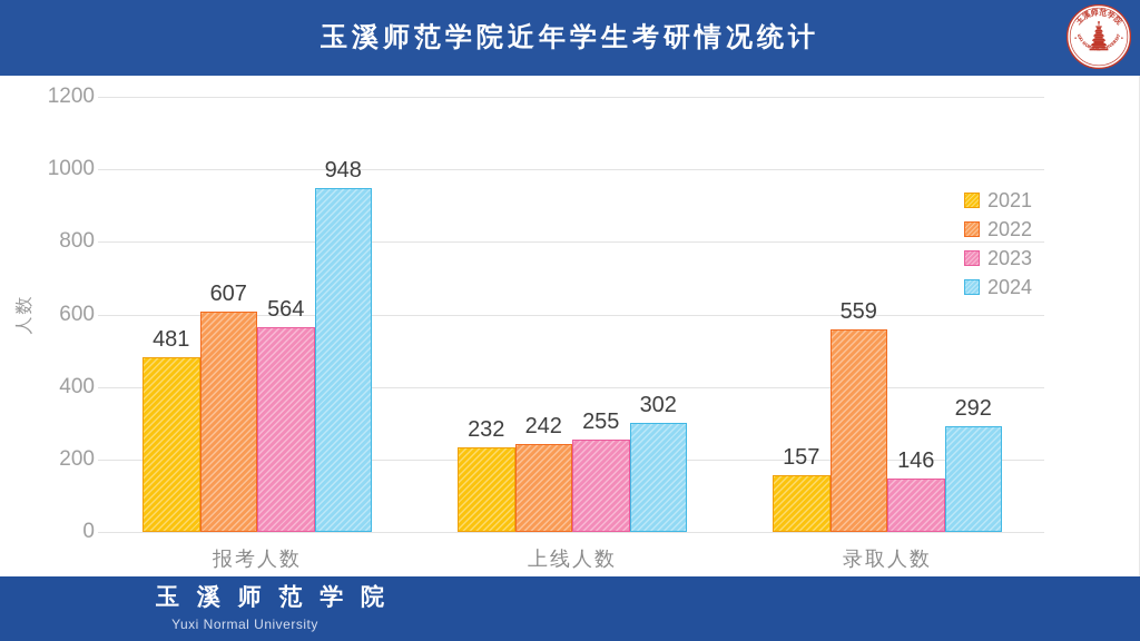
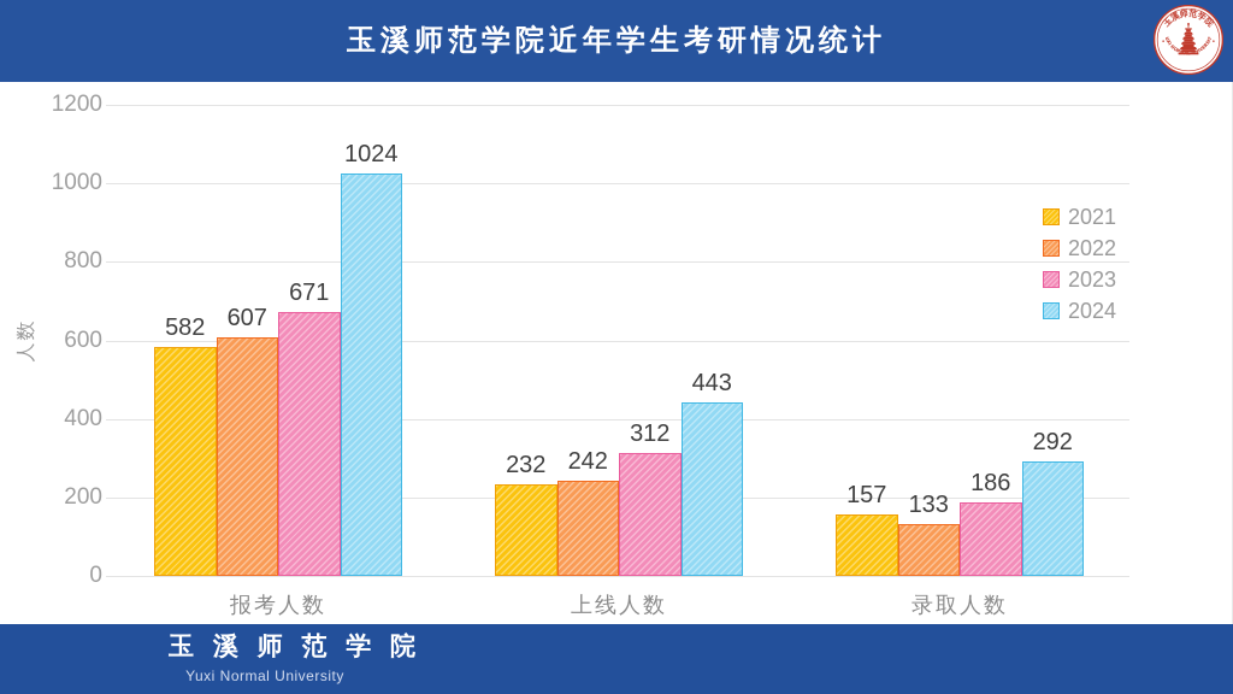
2021/报考人数: 481 -> 582
2023/报考人数: 564 -> 671
2024/报考人数: 948 -> 1024
2023/上线人数: 255 -> 312
2024/上线人数: 302 -> 443
2022/录取人数: 559 -> 133
2023/录取人数: 146 -> 186
